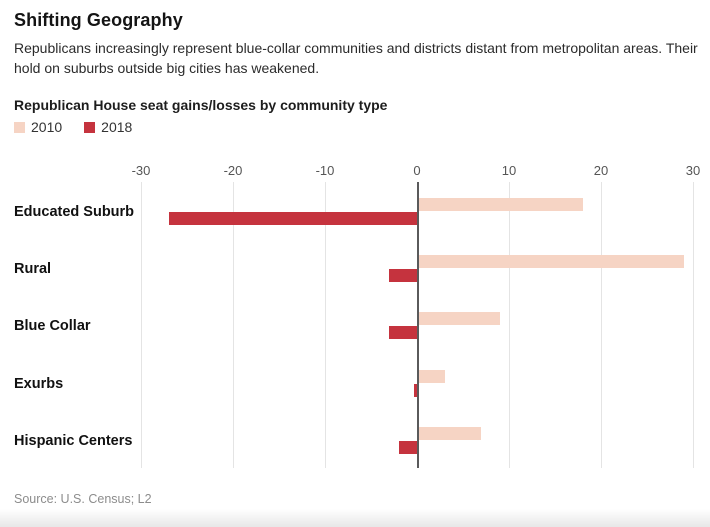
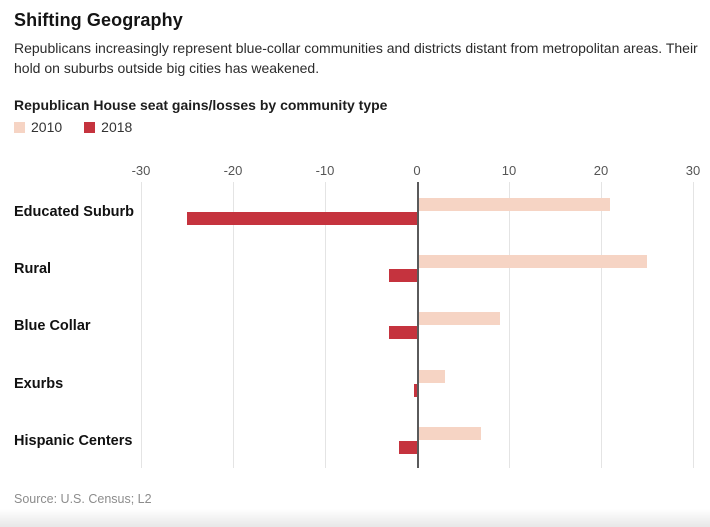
2010/Educated Suburb: 18 -> 21
2018/Educated Suburb: -27 -> -25
2010/Rural: 29 -> 25
